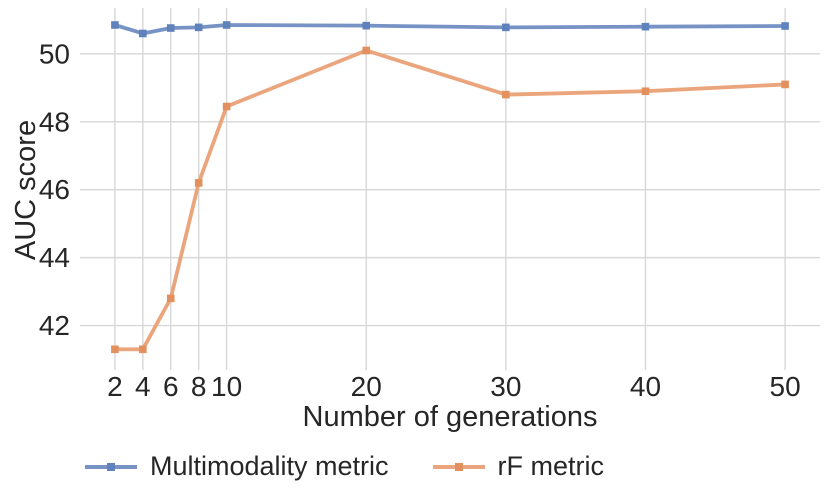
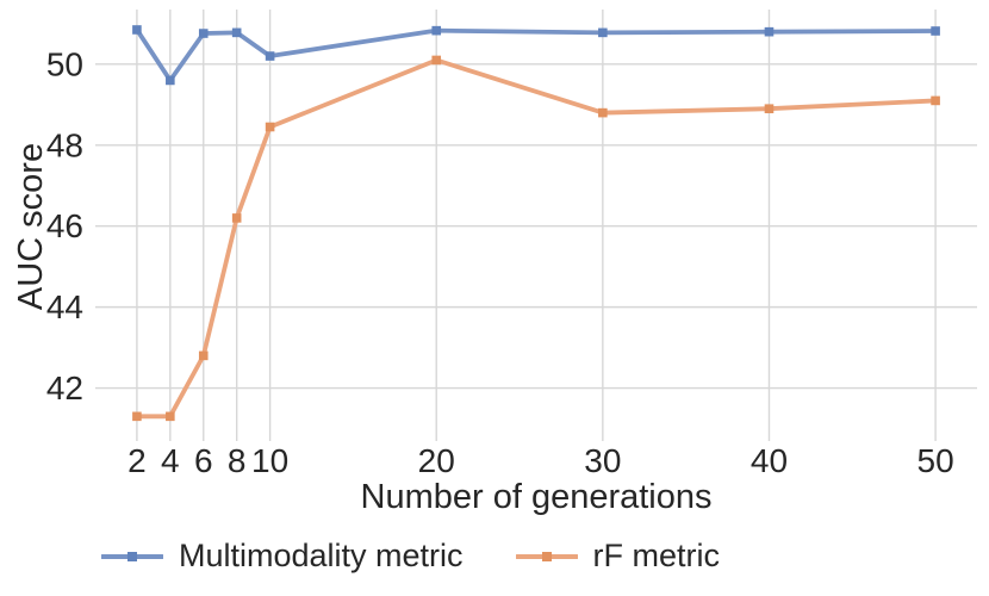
Multimodality metric/4: 50.6 -> 49.6
Multimodality metric/10: 50.9 -> 50.2
